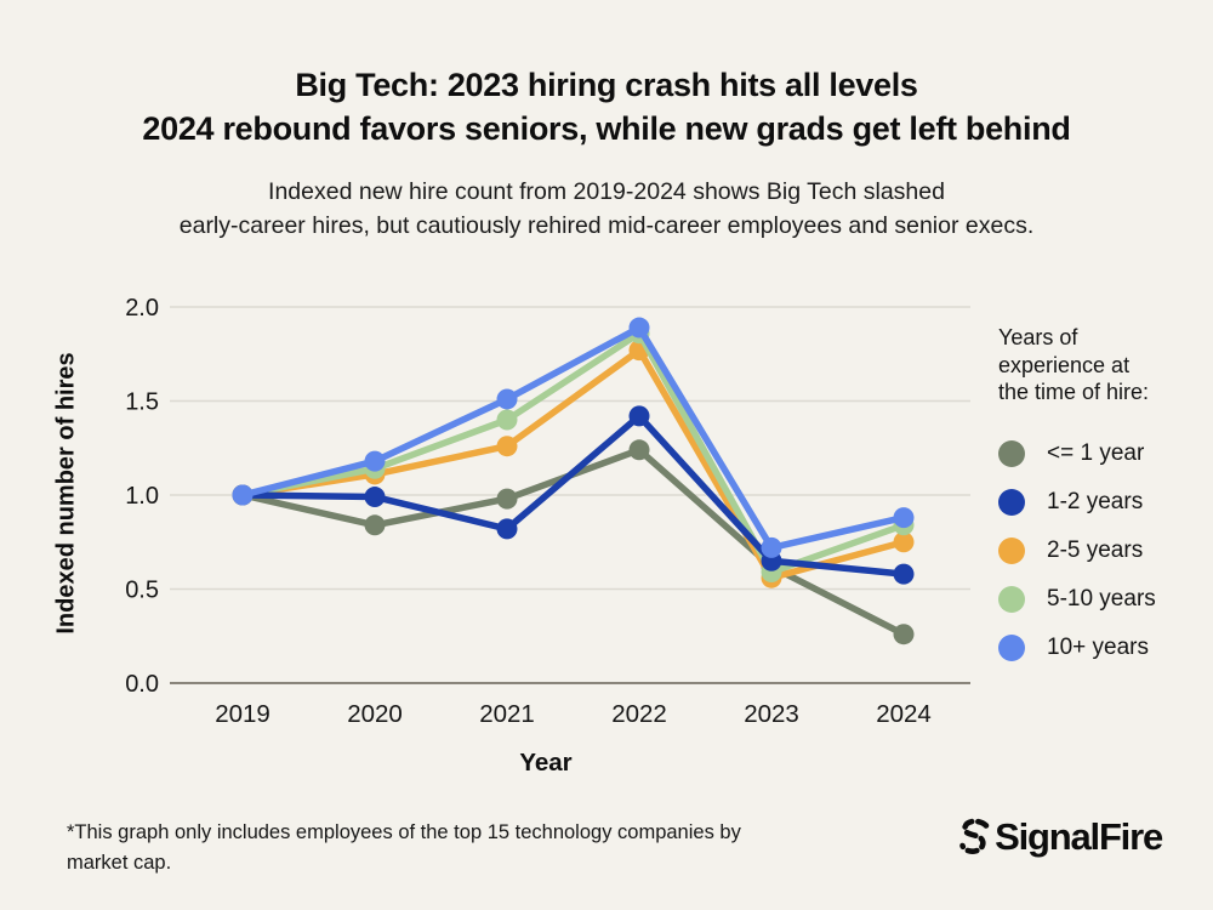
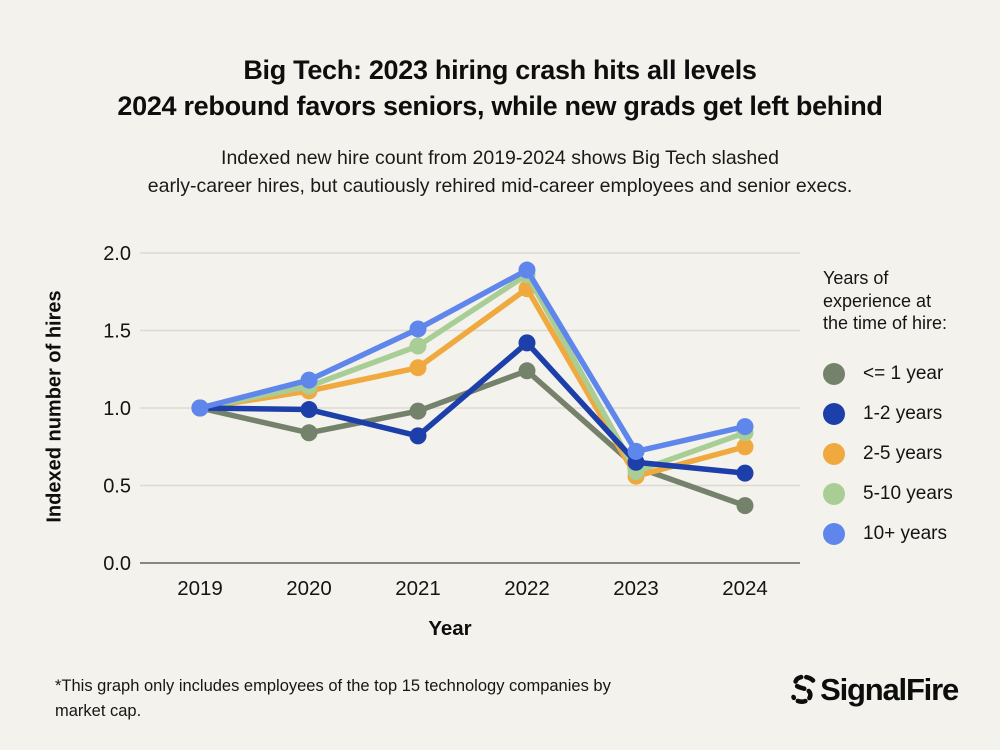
<= 1 year/2024: 0.26 -> 0.37
